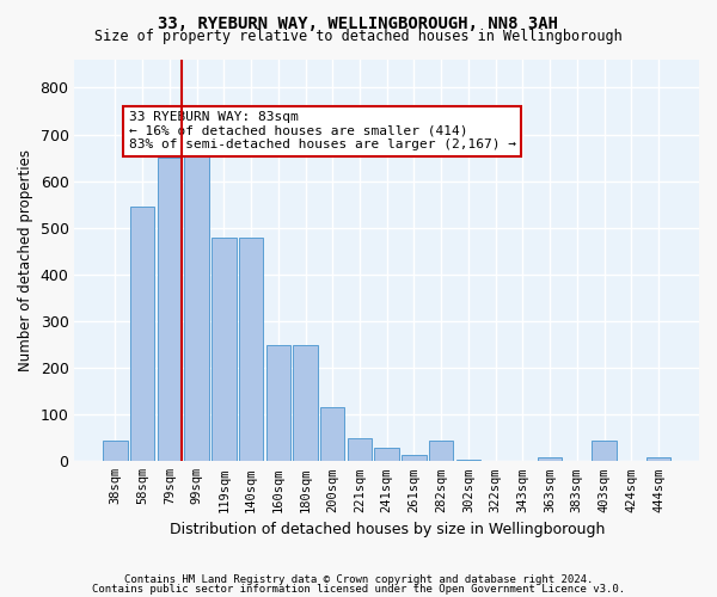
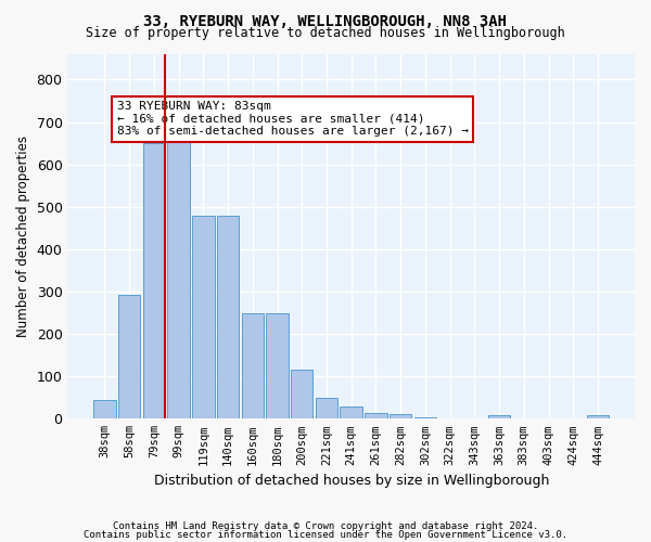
58sqm: 545 -> 293
282sqm: 45 -> 10
403sqm: 45 -> 1
